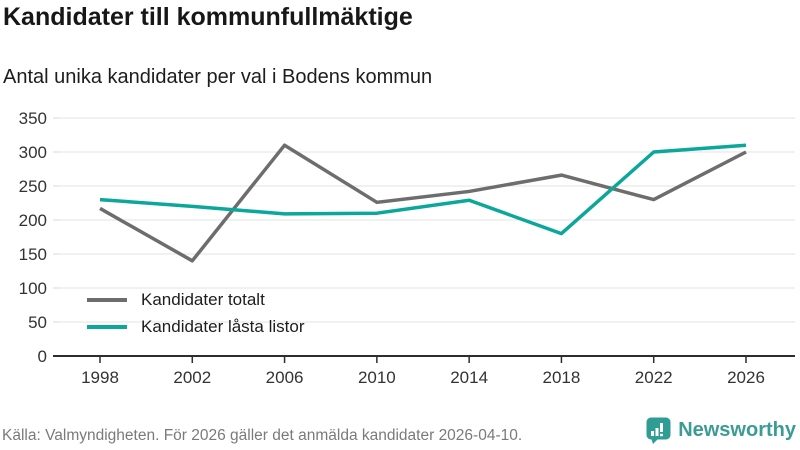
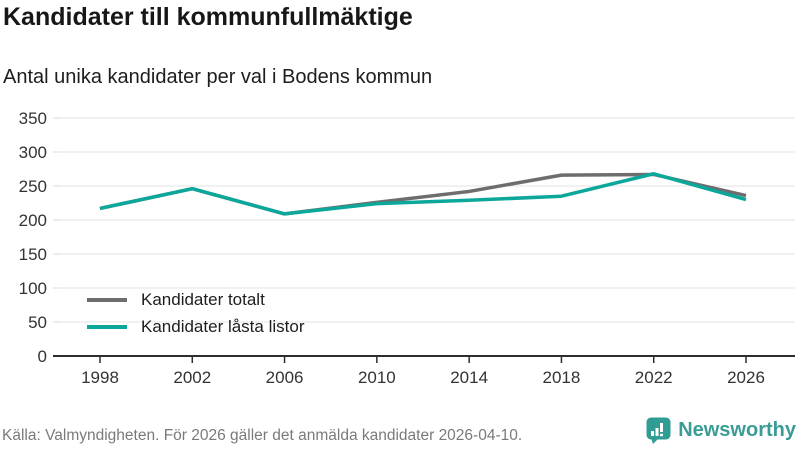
Kandidater låsta listor/1998: 230 -> 220
Kandidater totalt/2002: 140 -> 250
Kandidater låsta listor/2002: 220 -> 250
Kandidater totalt/2006: 310 -> 210
Kandidater låsta listor/2010: 210 -> 220
Kandidater låsta listor/2018: 180 -> 240
Kandidater totalt/2022: 230 -> 270
Kandidater låsta listor/2022: 300 -> 270
Kandidater totalt/2026: 300 -> 240
Kandidater låsta listor/2026: 310 -> 230
